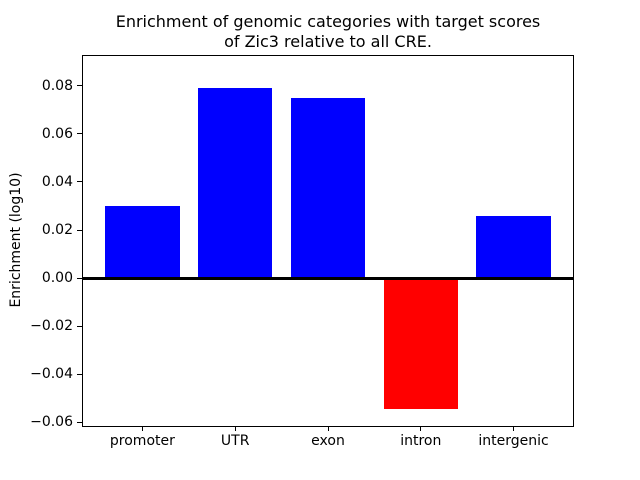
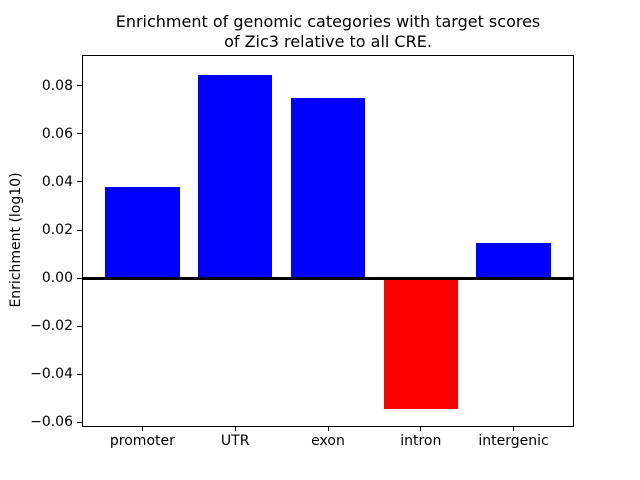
promoter: 0.030 -> 0.038
UTR: 0.079 -> 0.085
intergenic: 0.026 -> 0.015
